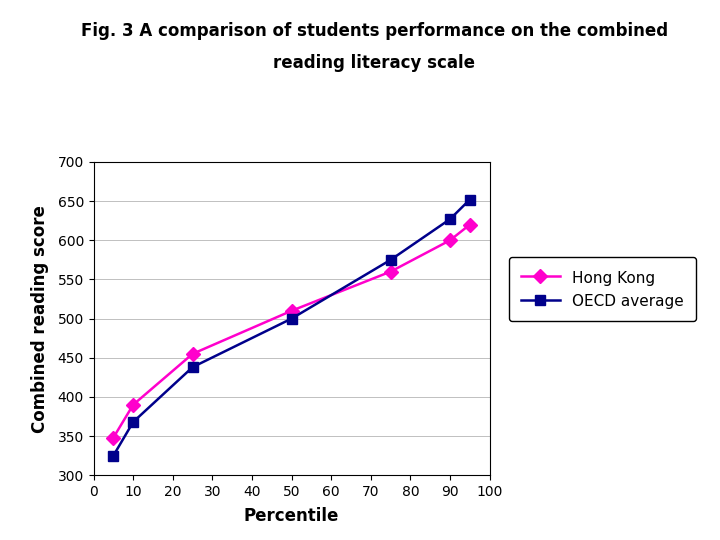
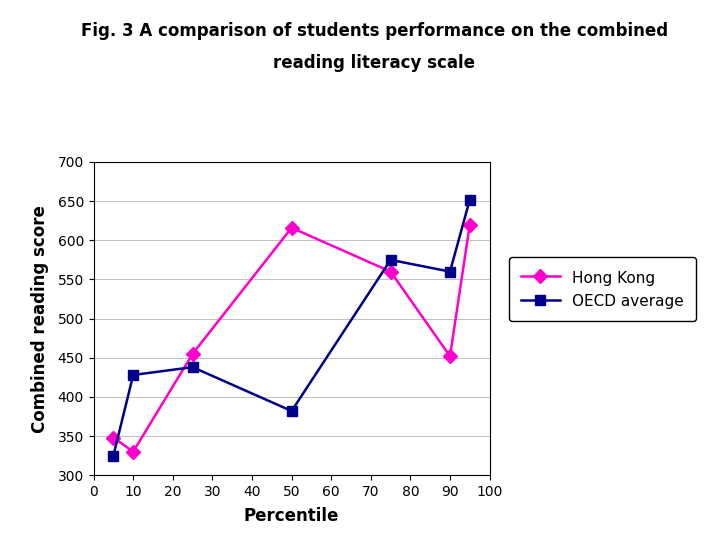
Hong Kong/10: 390 -> 330
OECD average/10: 368 -> 428
Hong Kong/50: 510 -> 616
OECD average/50: 500 -> 382
Hong Kong/90: 600 -> 452
OECD average/90: 627 -> 560
